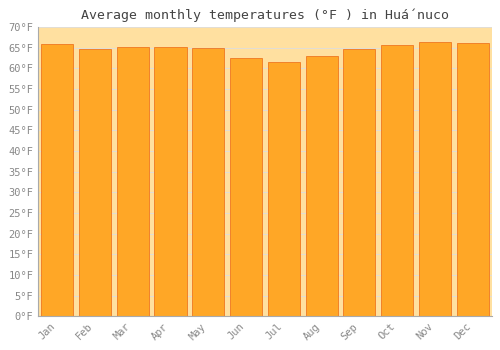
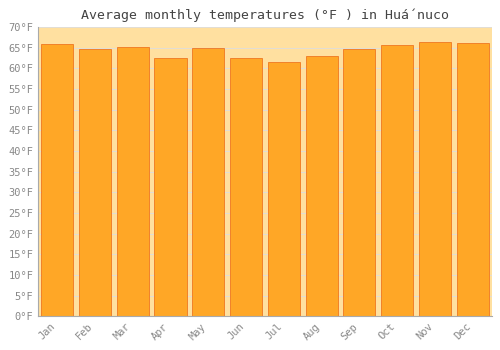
Apr: 65.1°F -> 62.5°F
